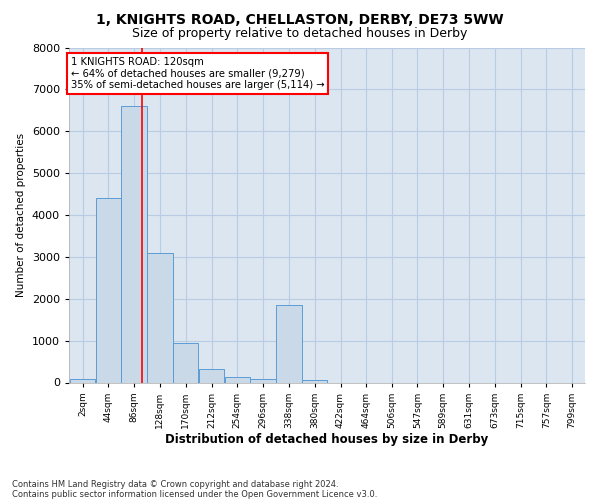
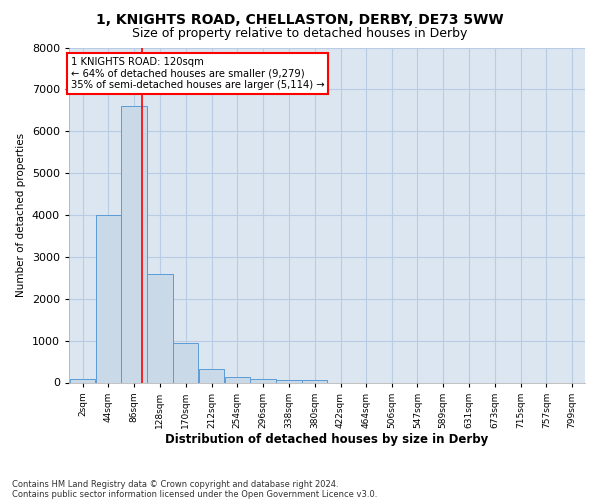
44sqm: 4400 -> 4000
128sqm: 3100 -> 2600
338sqm: 1850 -> 60
